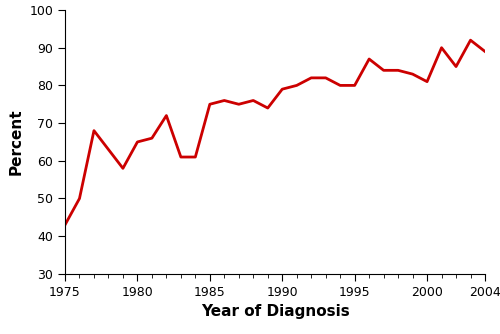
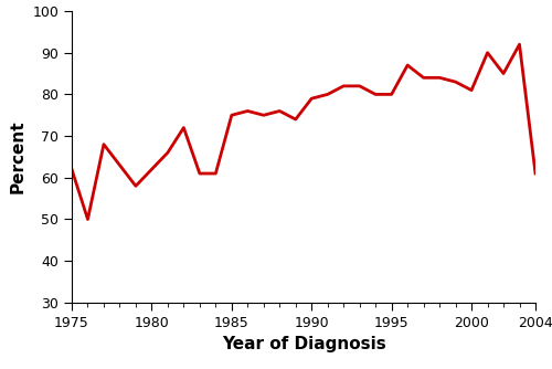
1975: 43 -> 62
1980: 65 -> 62
2004: 89 -> 61
